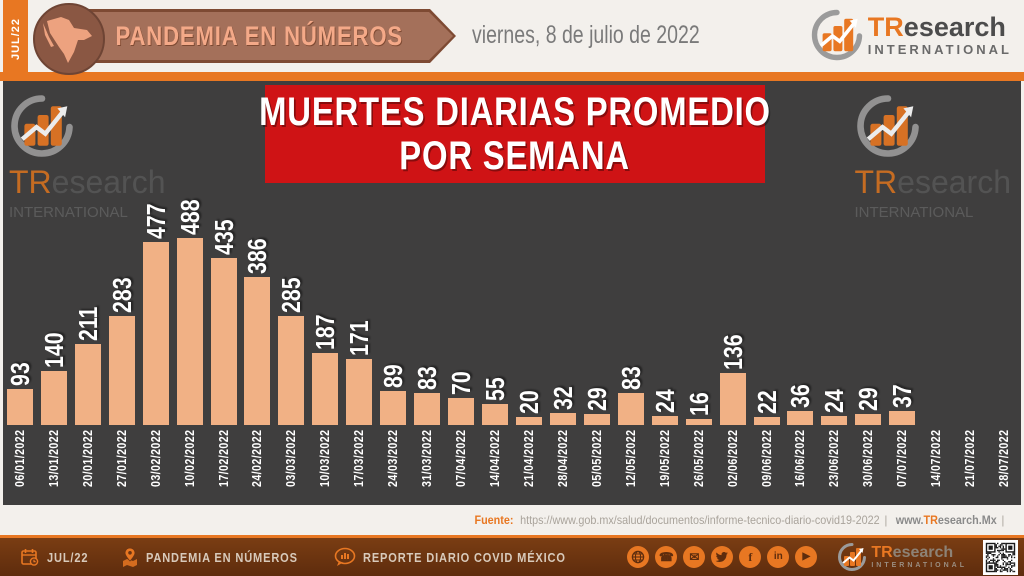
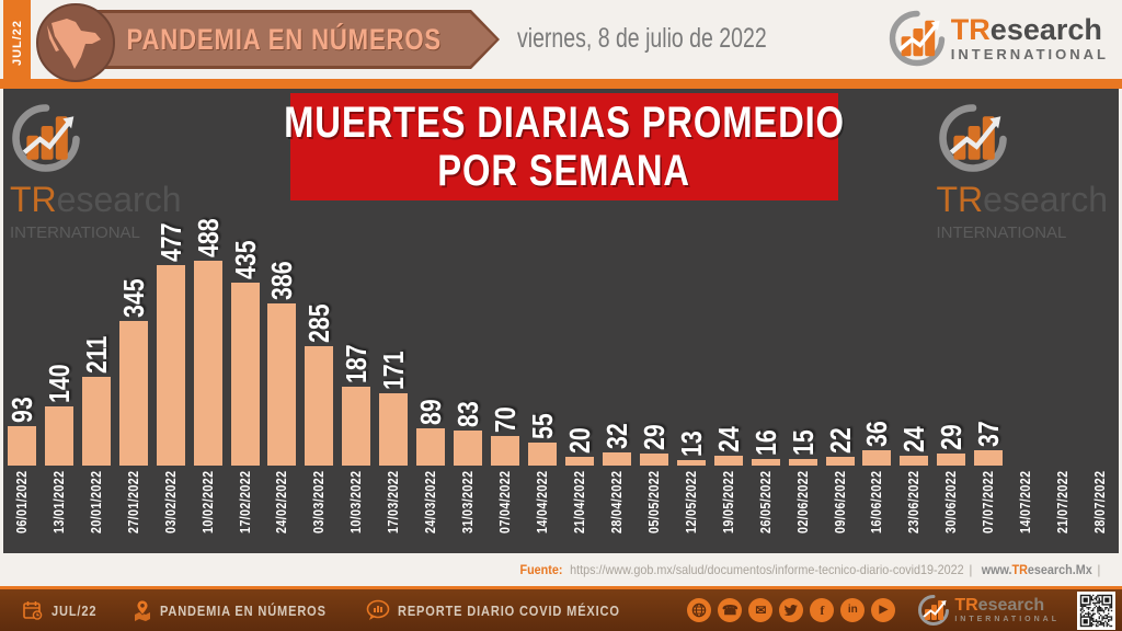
27/01/2022: 283 -> 345
12/05/2022: 83 -> 13
02/06/2022: 136 -> 15
